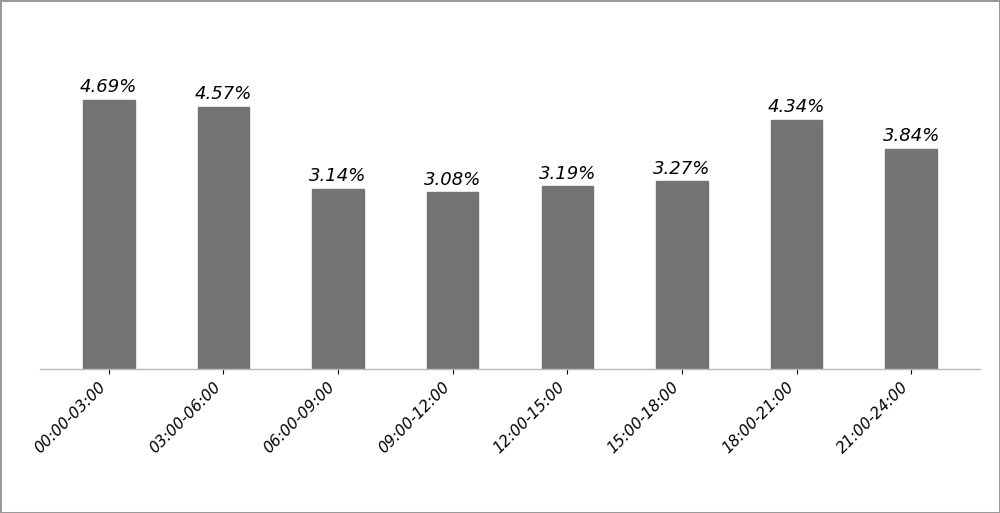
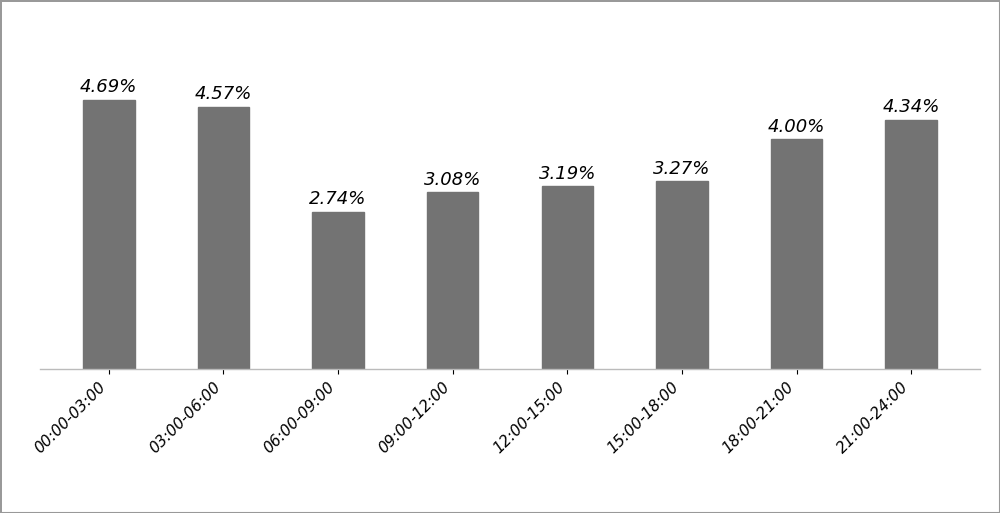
06:00-09:00: 3.14% -> 2.74%
18:00-21:00: 4.34% -> 4.00%
21:00-24:00: 3.84% -> 4.34%
